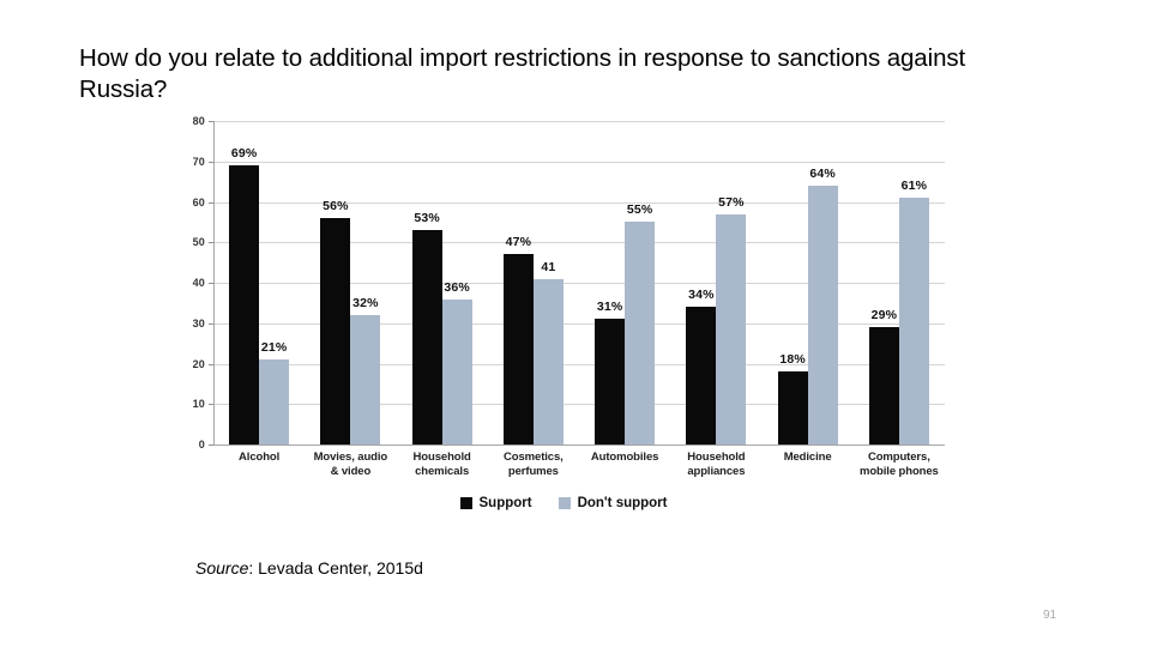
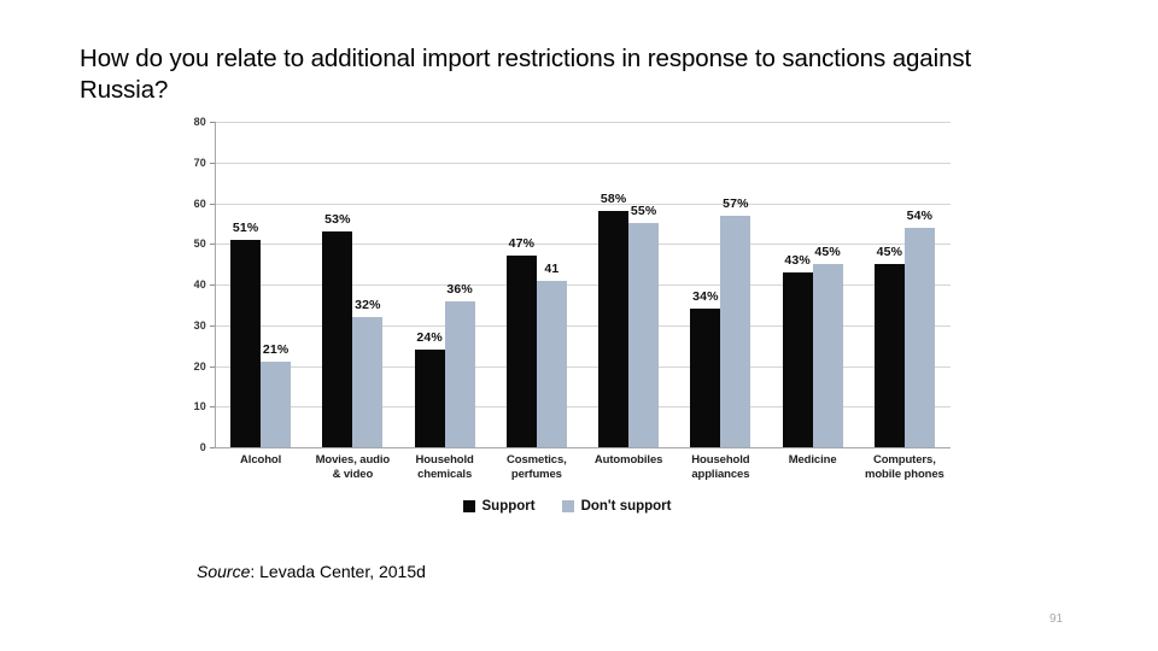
Support/Alcohol: 69% -> 51%
Support/Movies, audio & video: 56% -> 53%
Support/Household chemicals: 53% -> 24%
Support/Automobiles: 31% -> 58%
Support/Medicine: 18% -> 43%
Don't support/Medicine: 64% -> 45%
Support/Computers, mobile phones: 29% -> 45%
Don't support/Computers, mobile phones: 61% -> 54%
